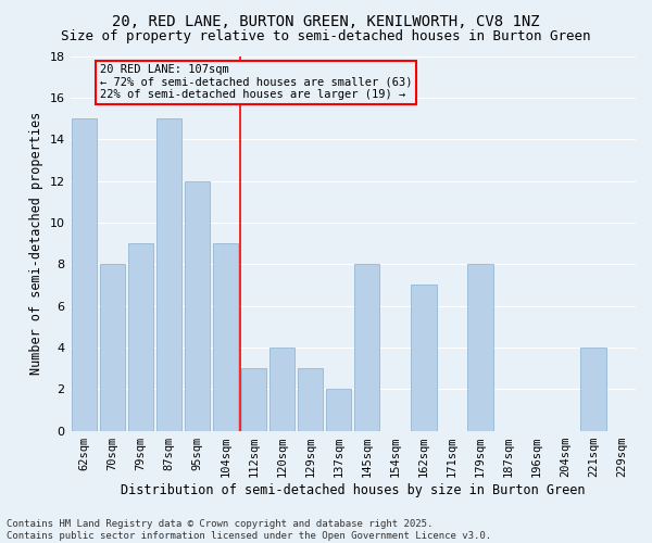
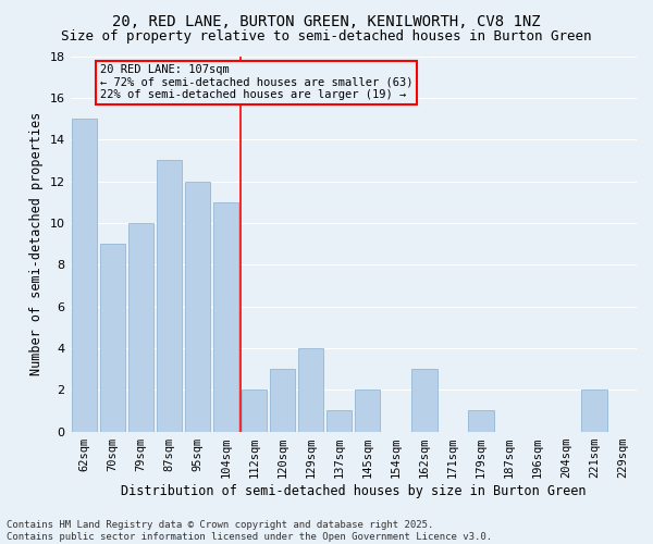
70sqm: 8 -> 9
79sqm: 9 -> 10
87sqm: 15 -> 13
104sqm: 9 -> 11
112sqm: 3 -> 2
120sqm: 4 -> 3
129sqm: 3 -> 4
137sqm: 2 -> 1
145sqm: 8 -> 2
162sqm: 7 -> 3
179sqm: 8 -> 1
221sqm: 4 -> 2
